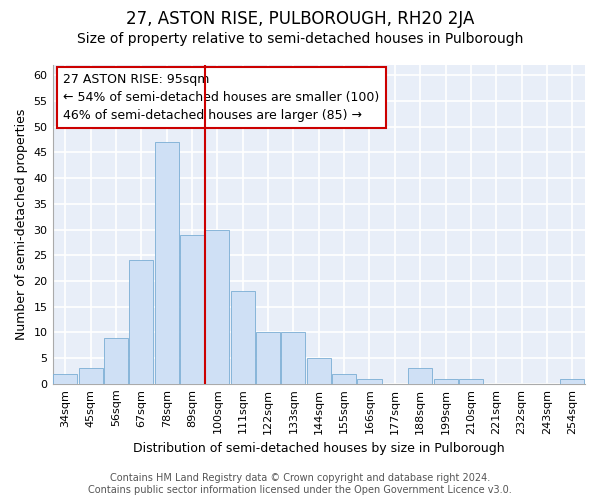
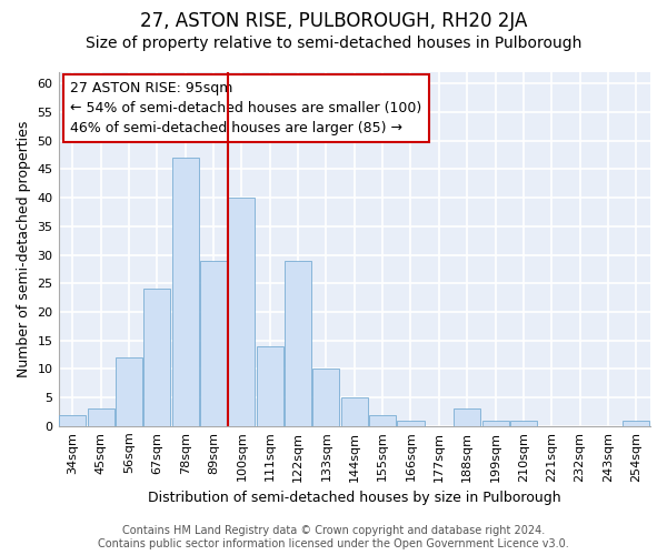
56sqm: 9 -> 12
100sqm: 30 -> 40
111sqm: 18 -> 14
122sqm: 10 -> 29
